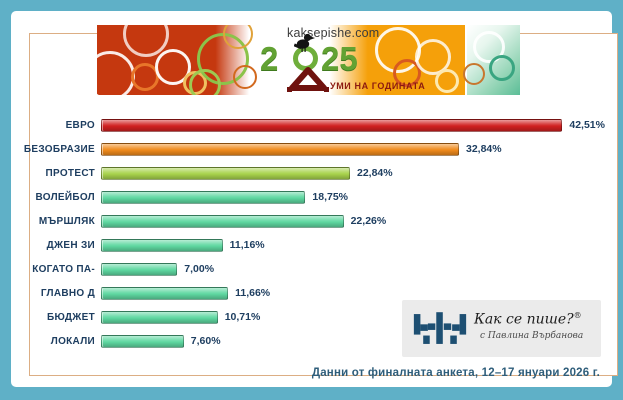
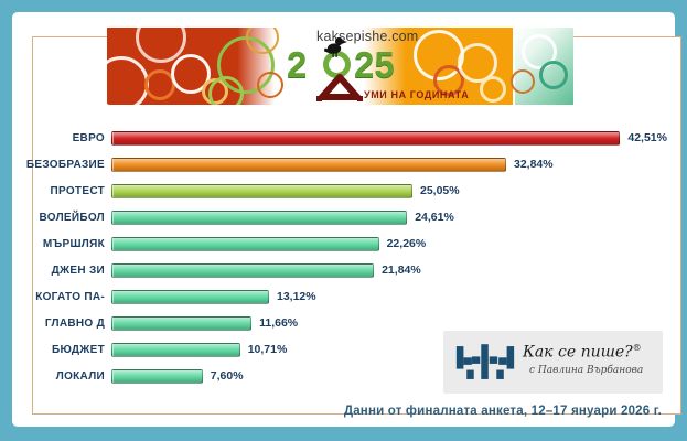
ПРОТЕСТ: 22,84% -> 25,05%
ВОЛЕЙБОЛ: 18,75% -> 24,61%
ДЖЕН ЗИ: 11,16% -> 21,84%
КОГАТО ПА-: 7,00% -> 13,12%
